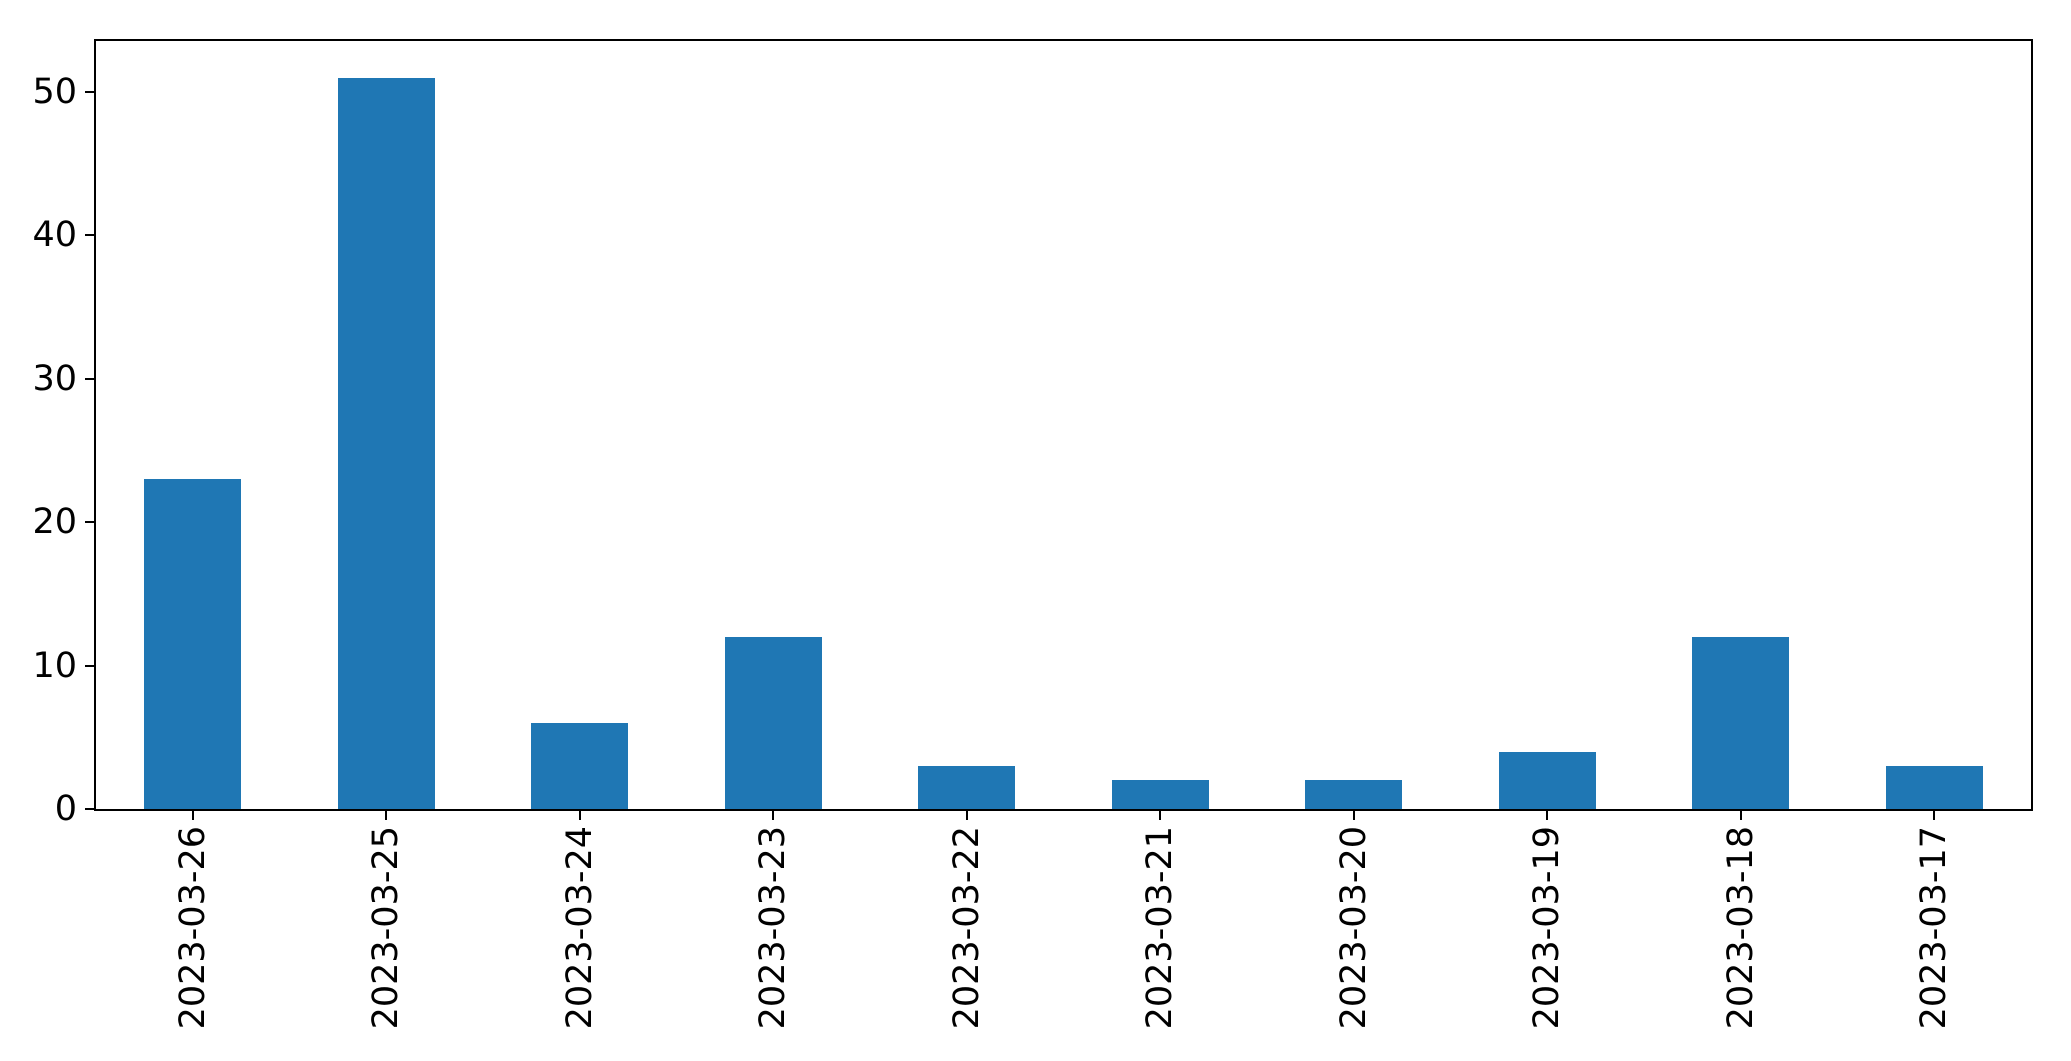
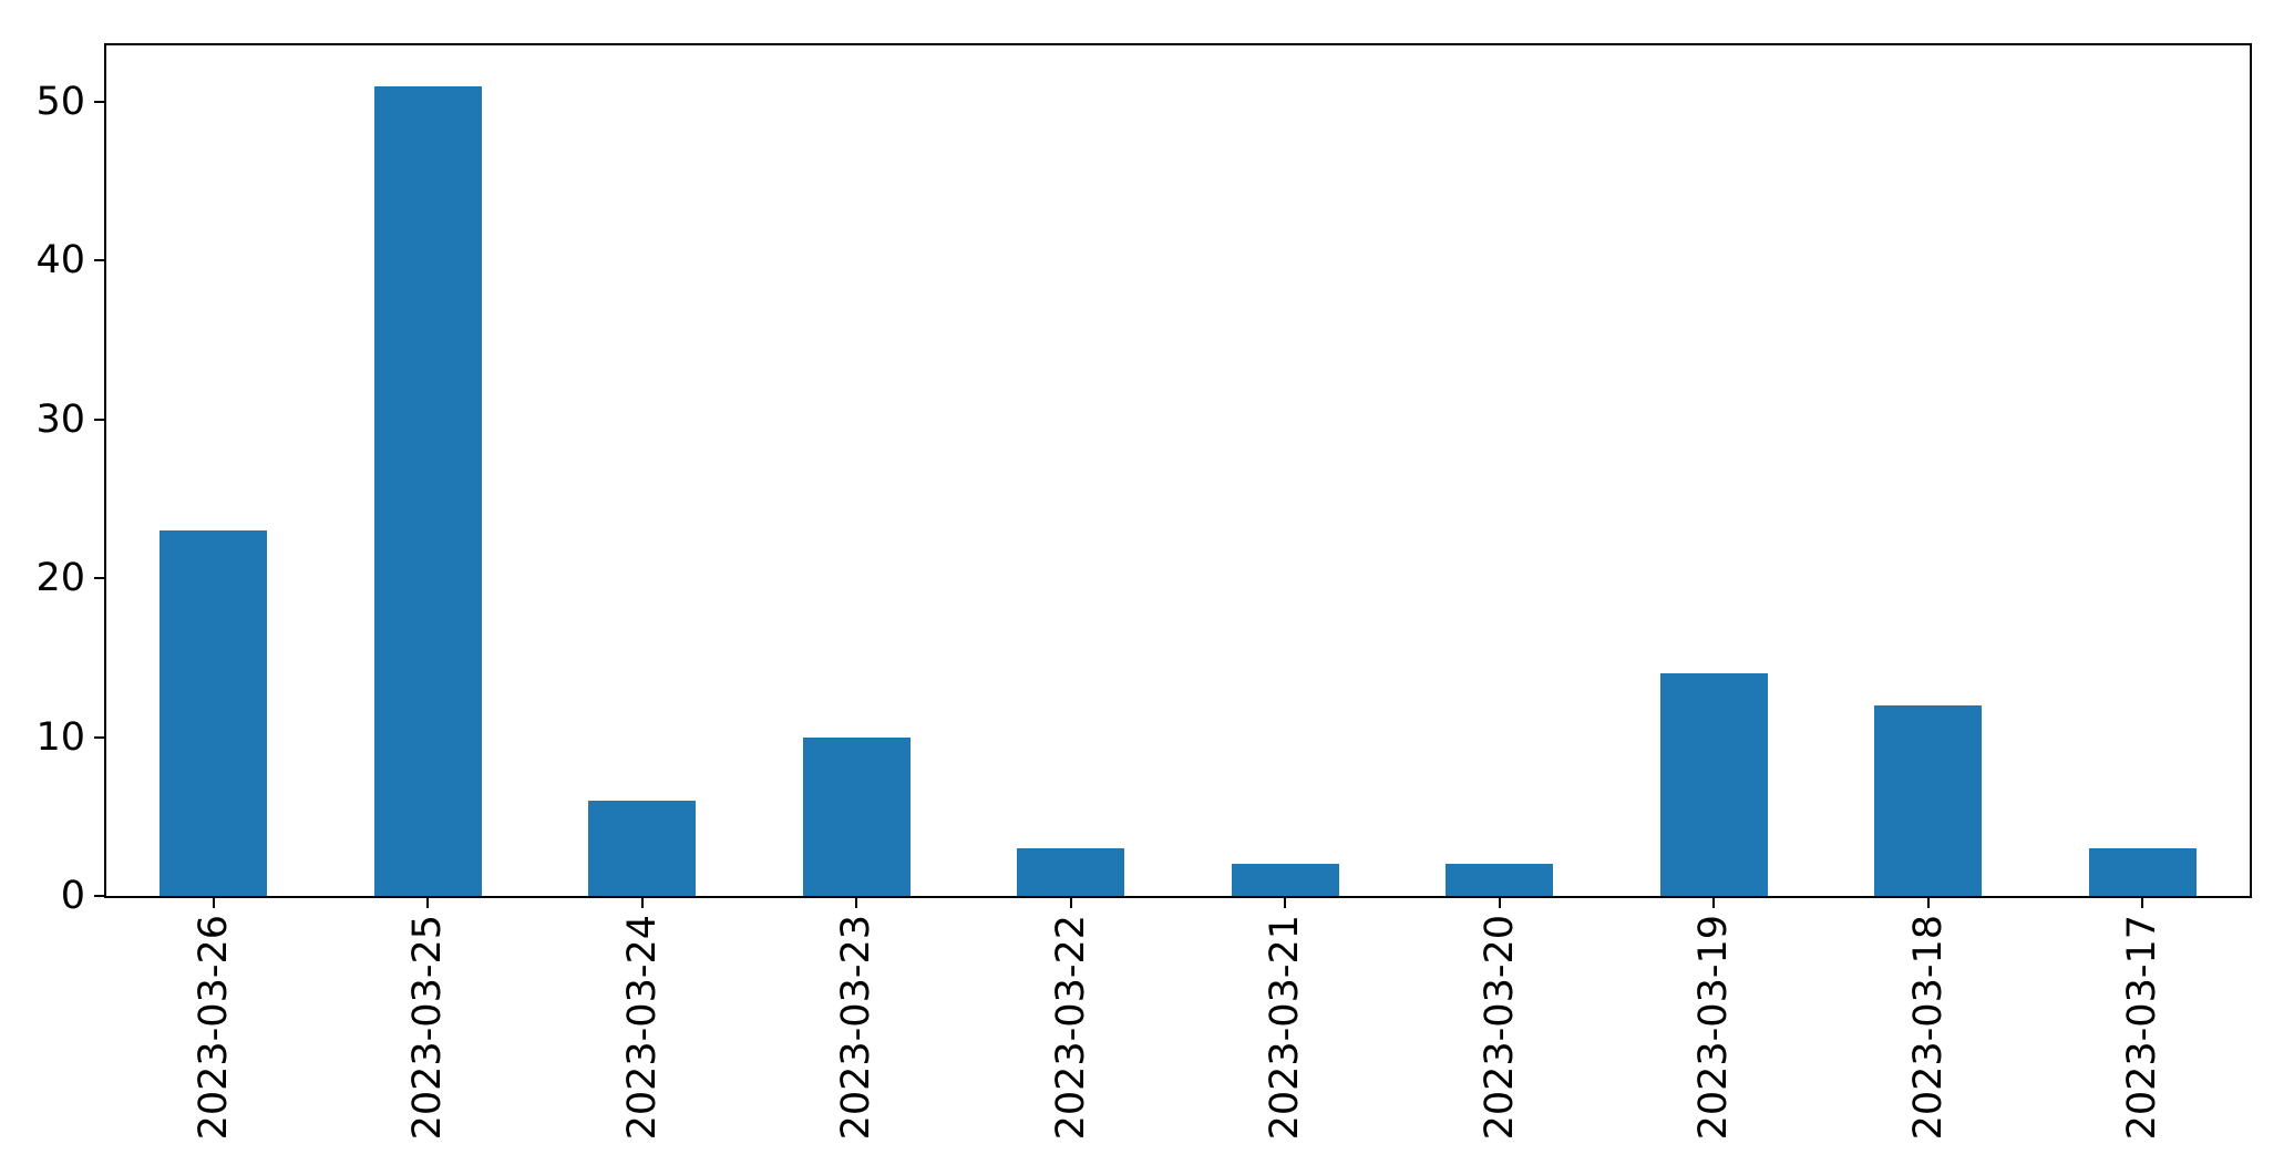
2023-03-23: 12 -> 10
2023-03-19: 4 -> 14
